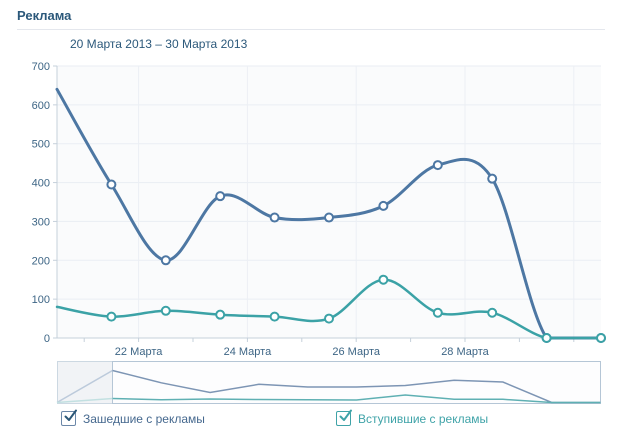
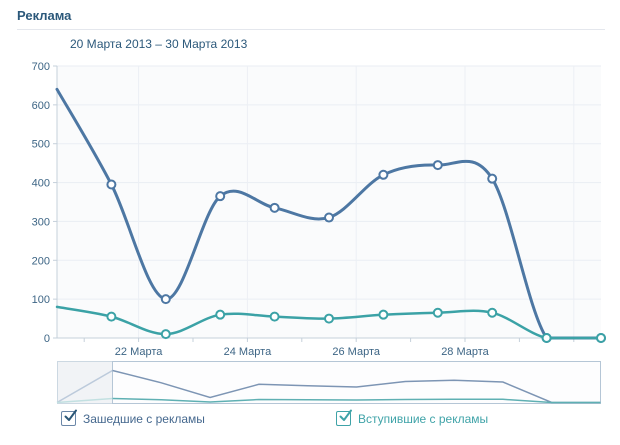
Зашедшие с рекламы/22 Марта: 200 -> 100
Вступившие с рекламы/22 Марта: 70 -> 10
Зашедшие с рекламы/24 Марта: 310 -> 340
Зашедшие с рекламы/26 Марта: 340 -> 420
Вступившие с рекламы/26 Марта: 150 -> 60
